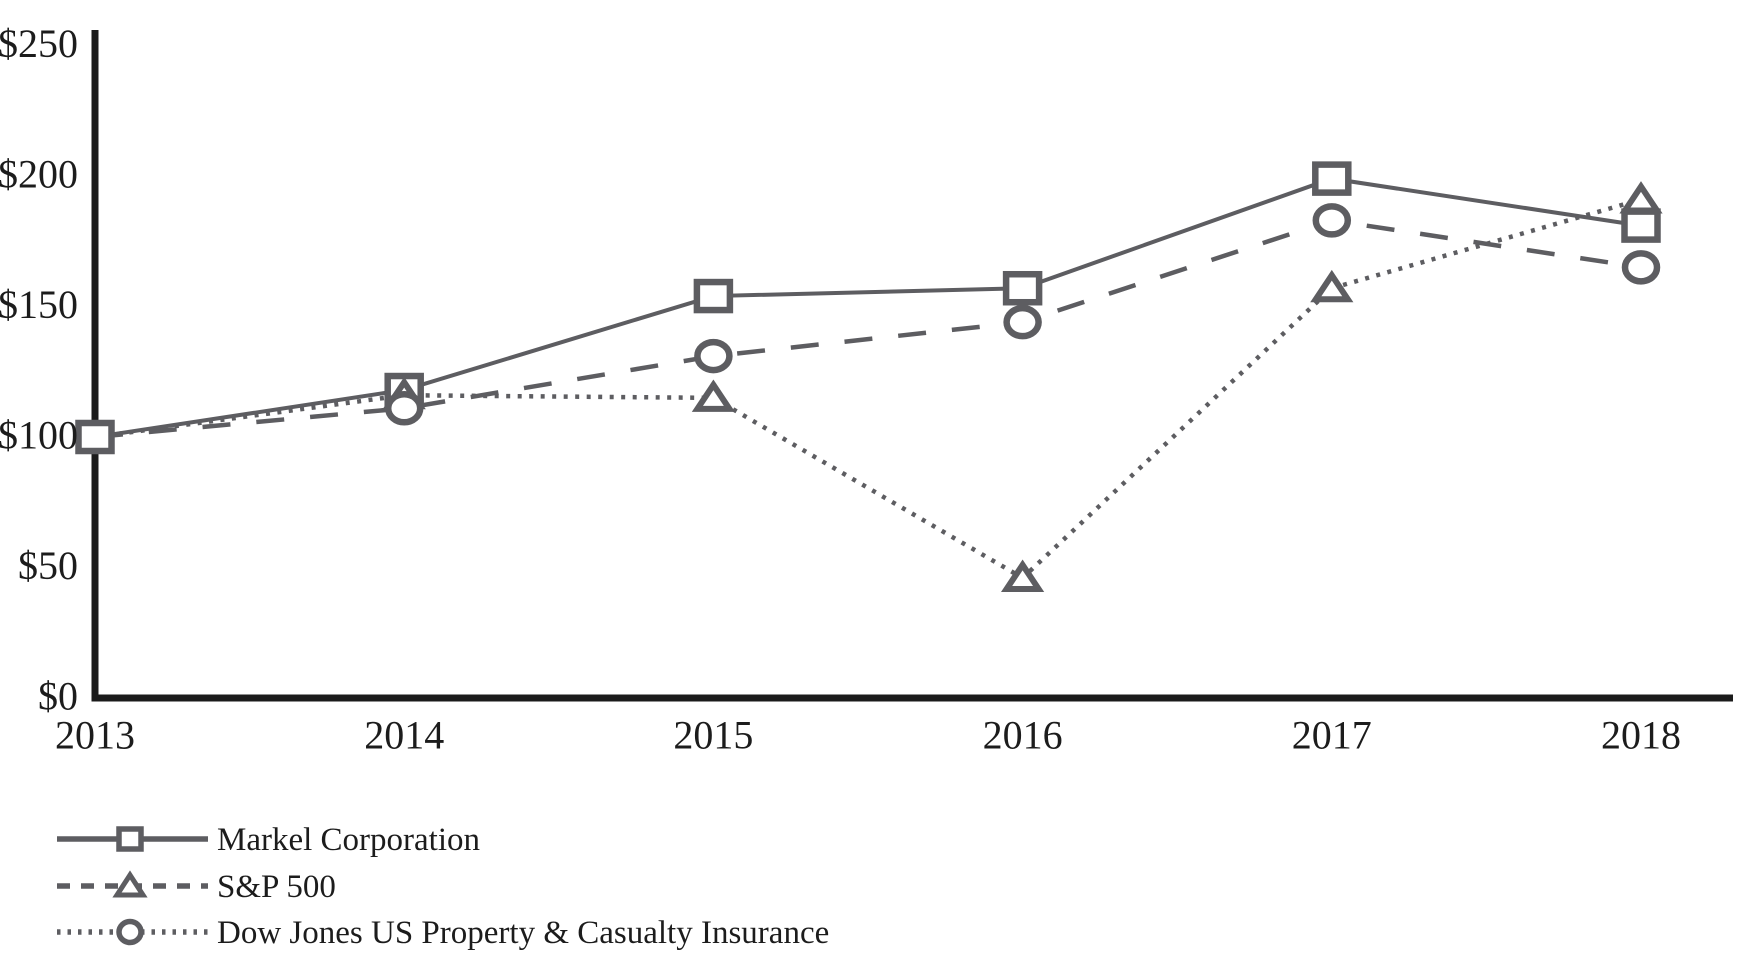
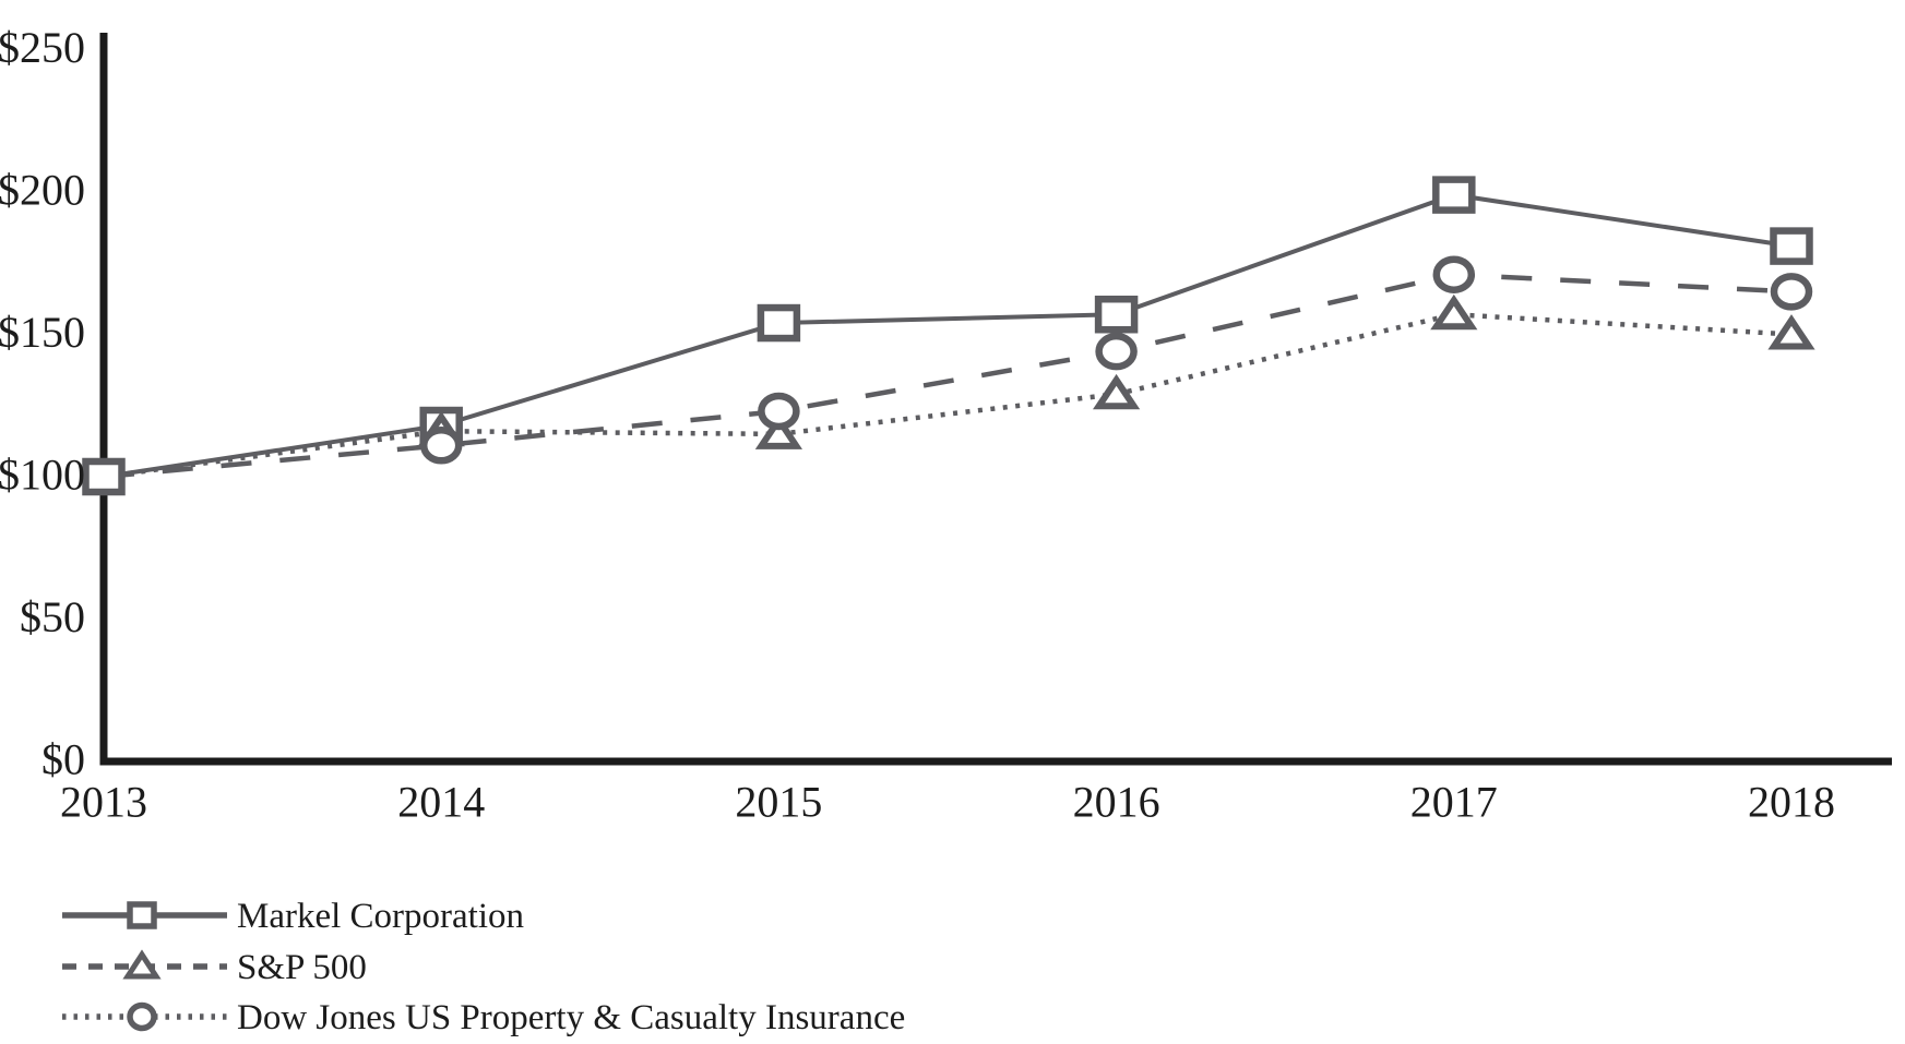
Dow Jones US Property & Casualty Insurance/2015: $131 -> $123
S&P 500/2016: $46 -> $129
Dow Jones US Property & Casualty Insurance/2017: $183 -> $171
S&P 500/2018: $191 -> $150
